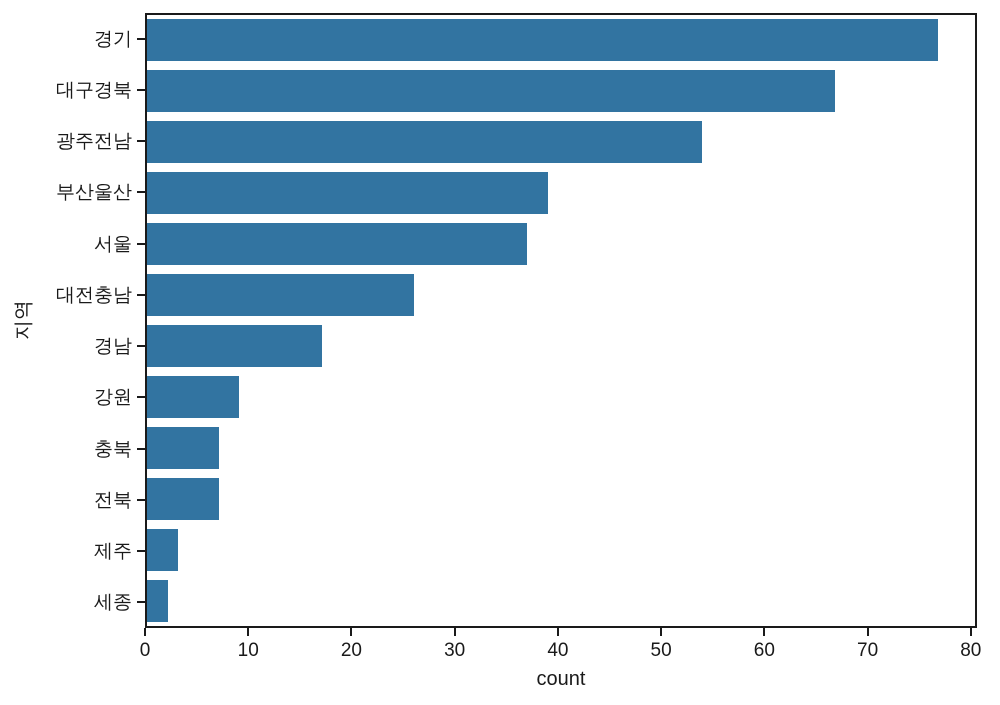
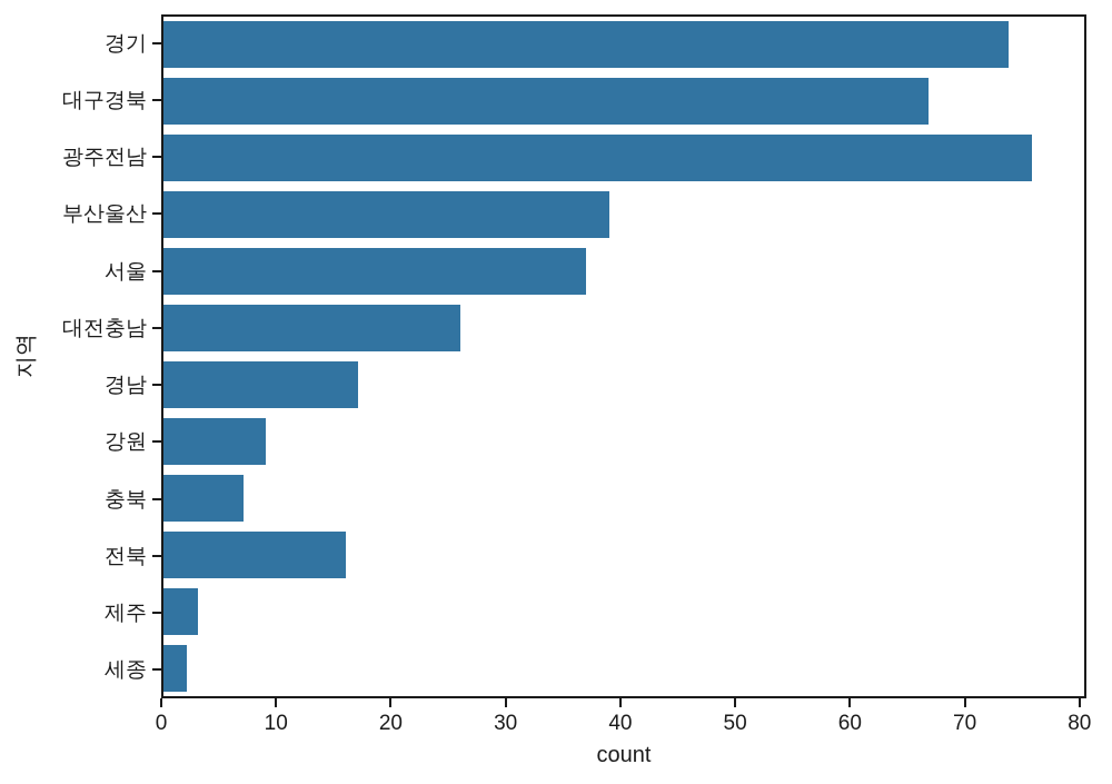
경기: 77 -> 74
광주전남: 54 -> 76
전북: 7 -> 16
